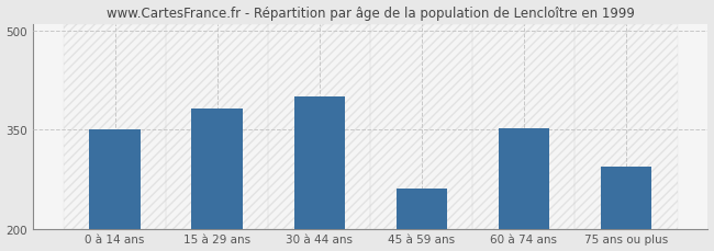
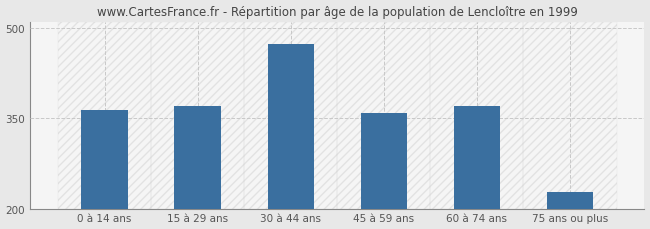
0 à 14 ans: 350 -> 363
15 à 29 ans: 382 -> 370
30 à 44 ans: 400 -> 472
45 à 59 ans: 260 -> 358
60 à 74 ans: 352 -> 370
75 ans ou plus: 294 -> 228
